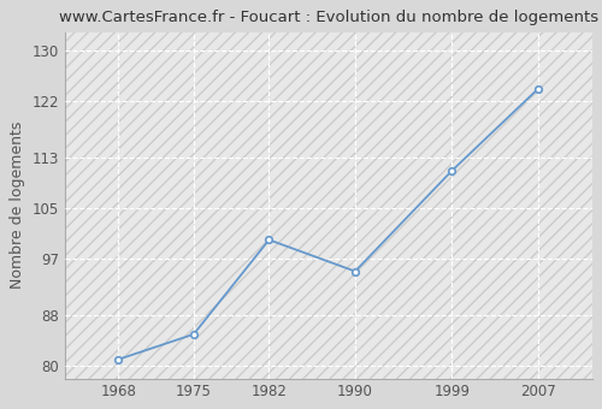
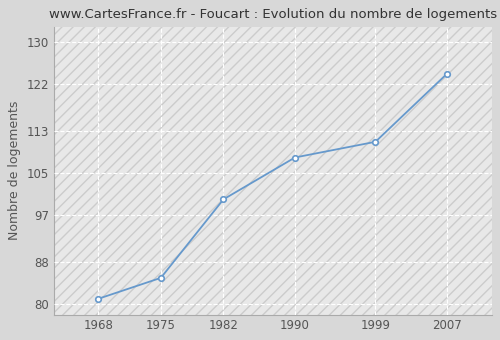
1990: 95 -> 108
